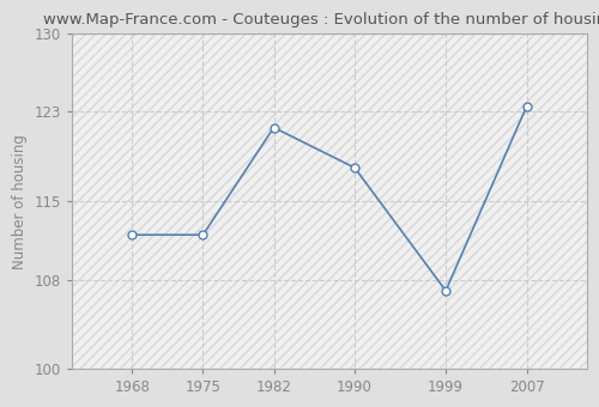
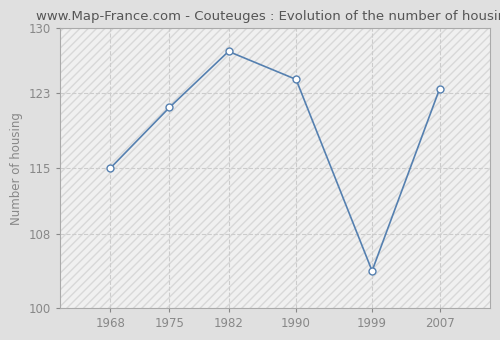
1968: 112.0 -> 115.0
1975: 112.0 -> 121.5
1982: 121.6 -> 127.5
1990: 118.0 -> 124.5
1999: 107.0 -> 104.0
